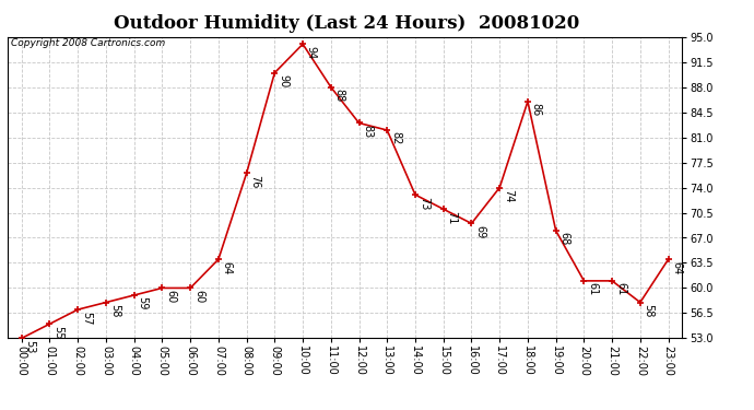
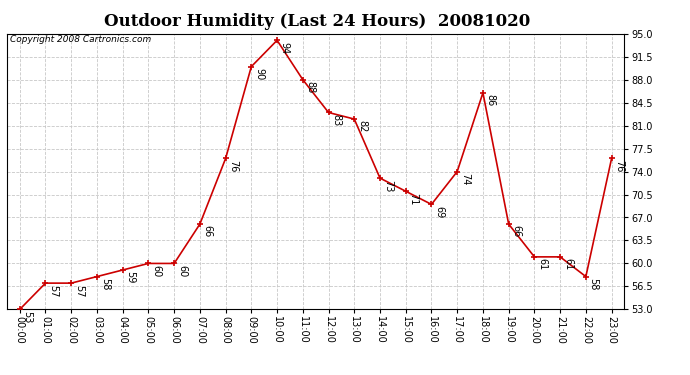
01:00: 55 -> 57
07:00: 64 -> 66
19:00: 68 -> 66
23:00: 64 -> 76
